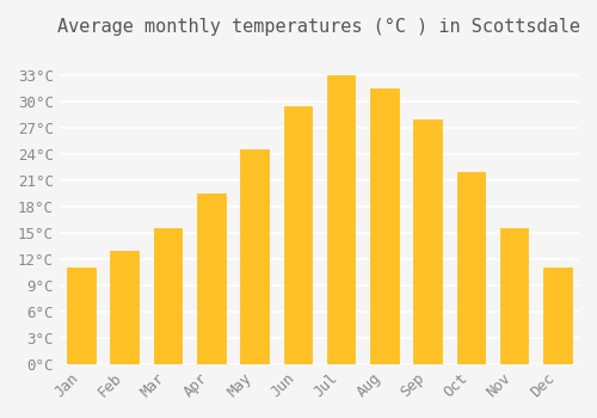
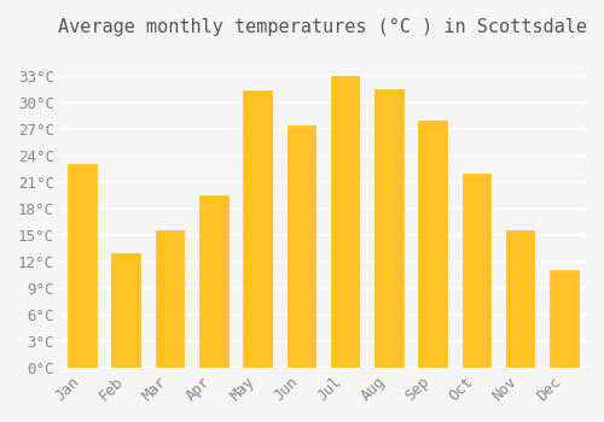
Jan: 11.0°C -> 23.0°C
May: 24.5°C -> 31.4°C
Jun: 29.5°C -> 27.4°C
